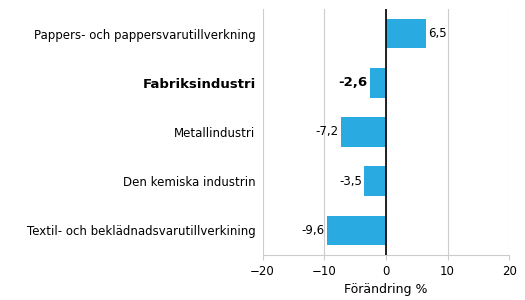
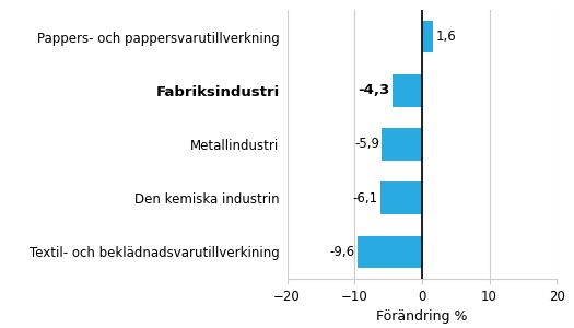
Pappers- och pappersvarutillverkning: 6,5 -> 1,6
Fabriksindustri: -2,6 -> -4,3
Metallindustri: -7,2 -> -5,9
Den kemiska industrin: -3,5 -> -6,1
